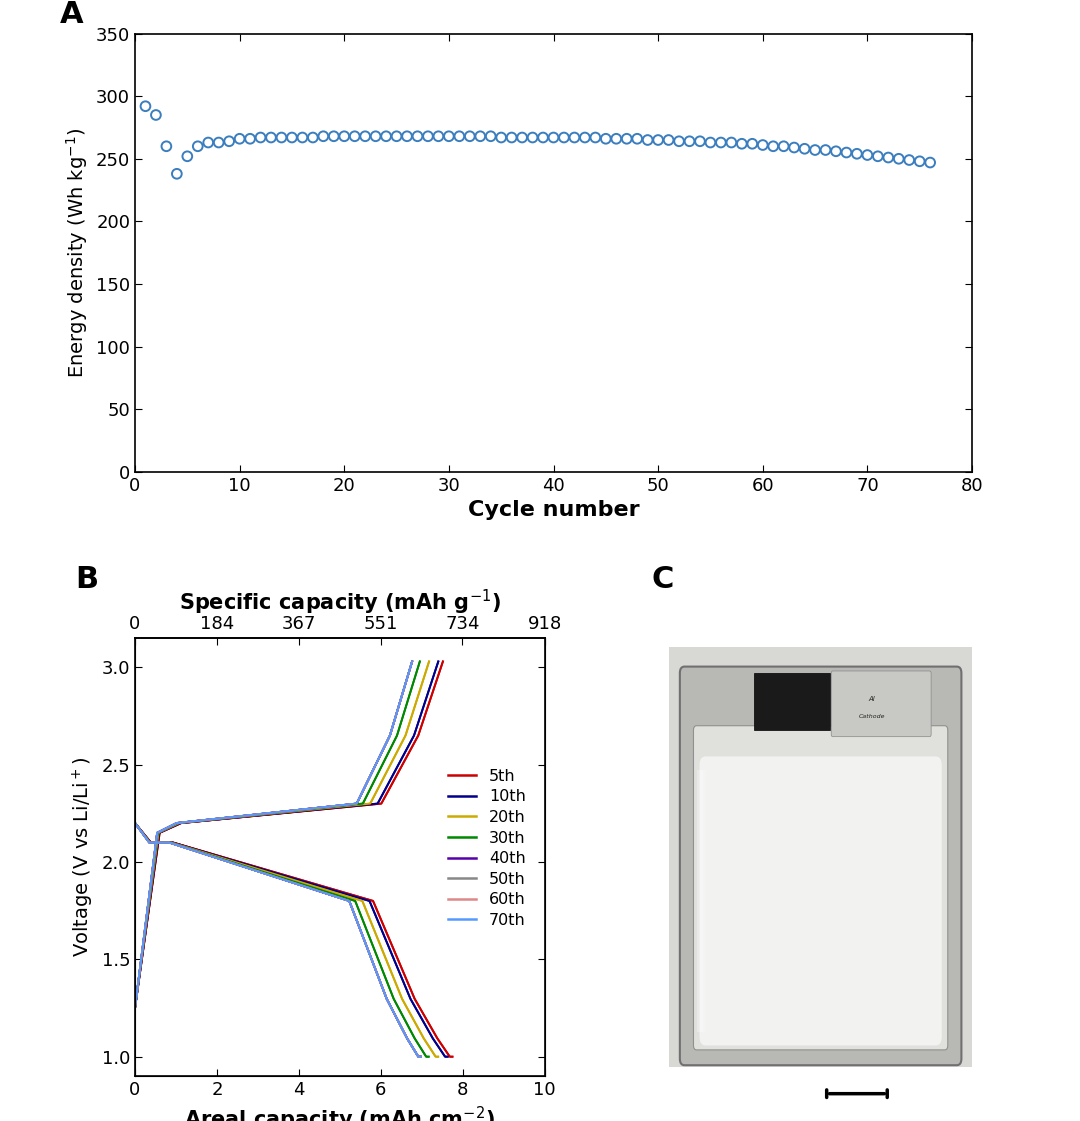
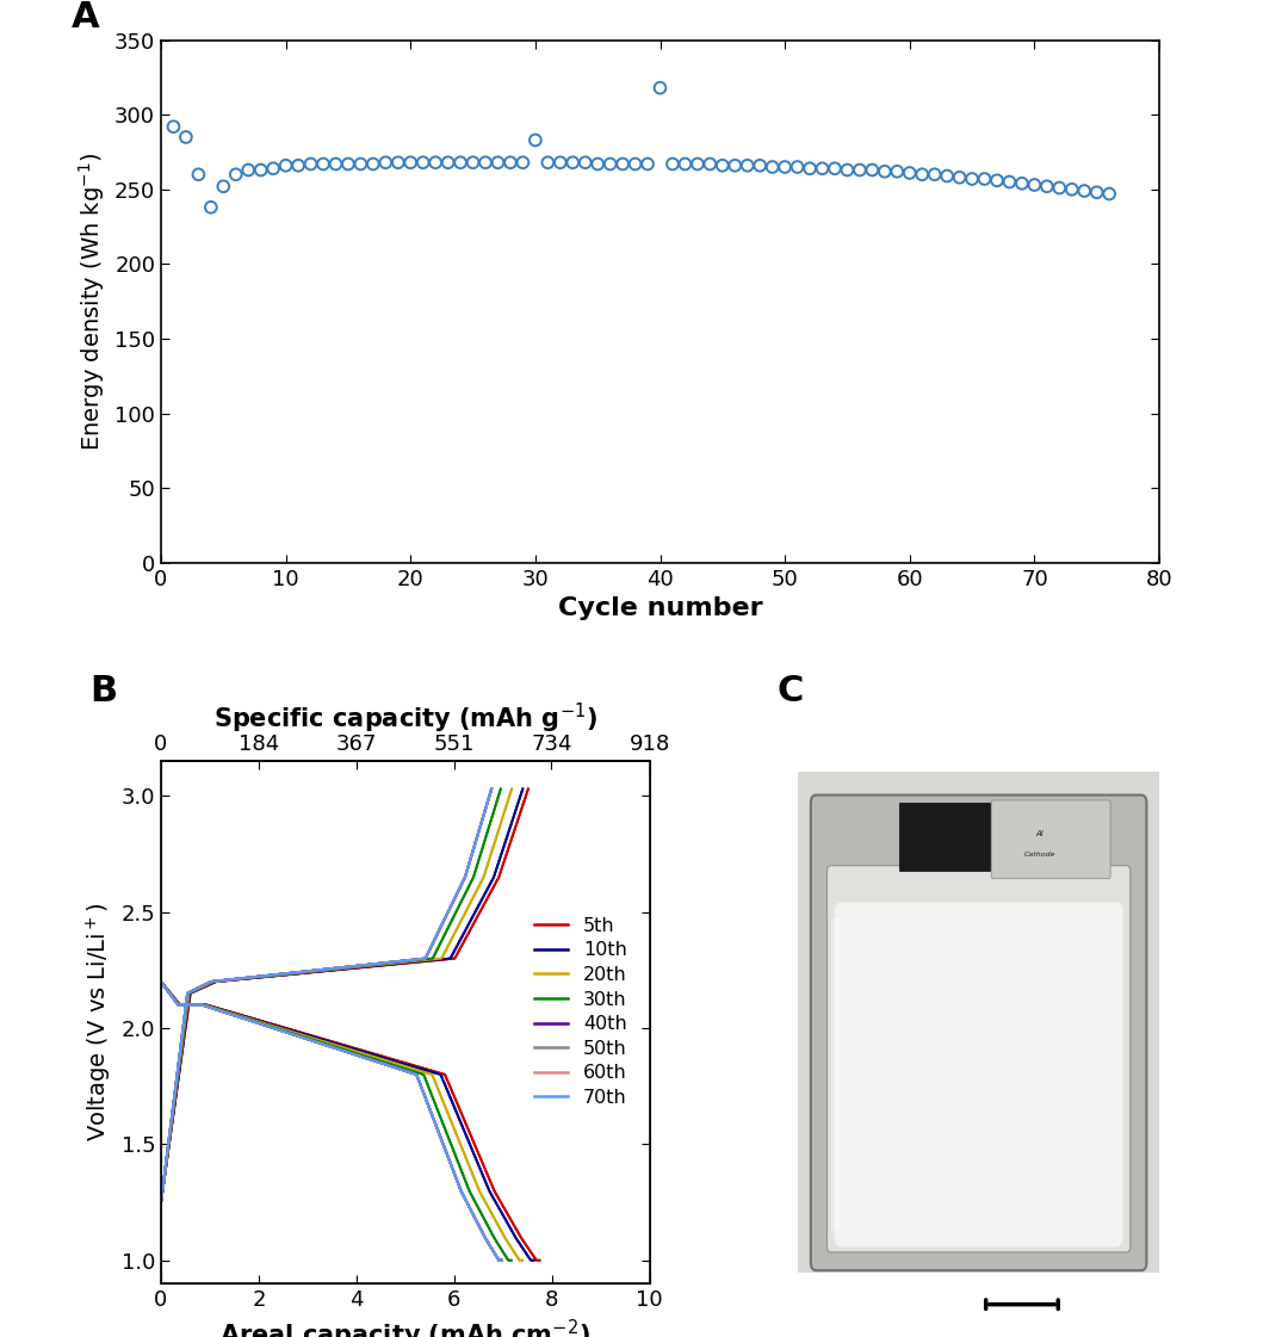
30: 268 -> 283
40: 267 -> 318
